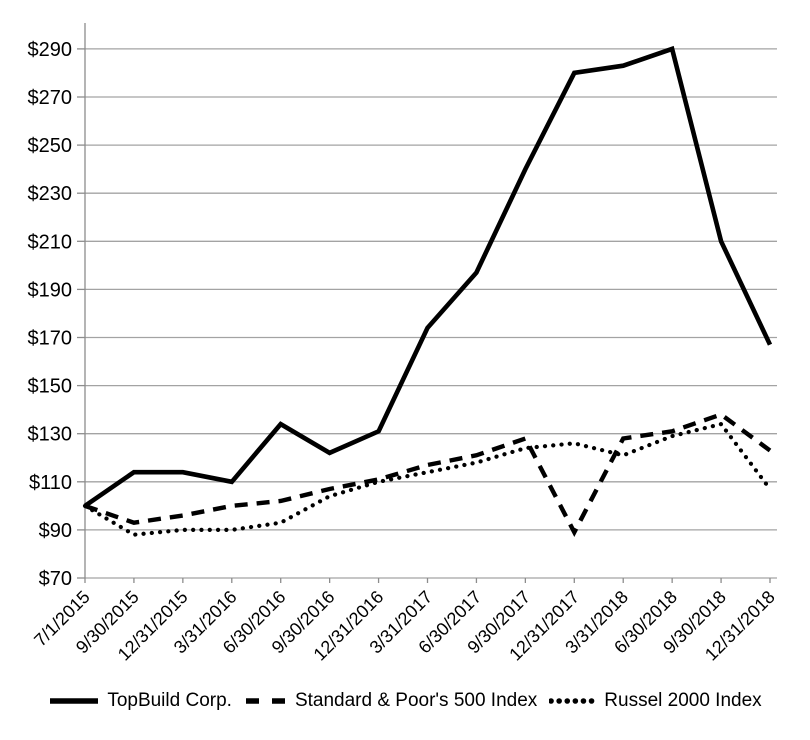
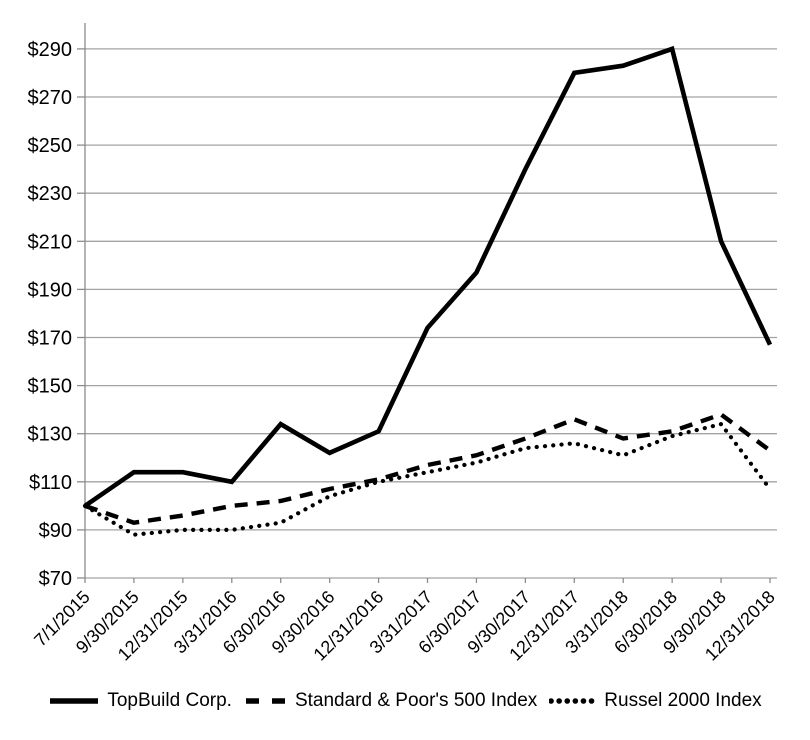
Standard & Poor's 500 Index/12/31/2017: $89 -> $136
